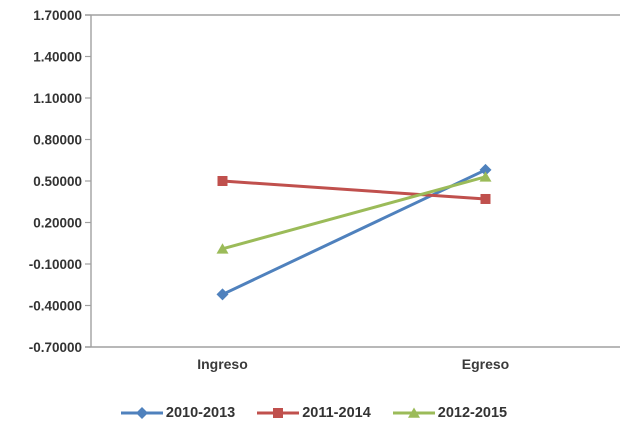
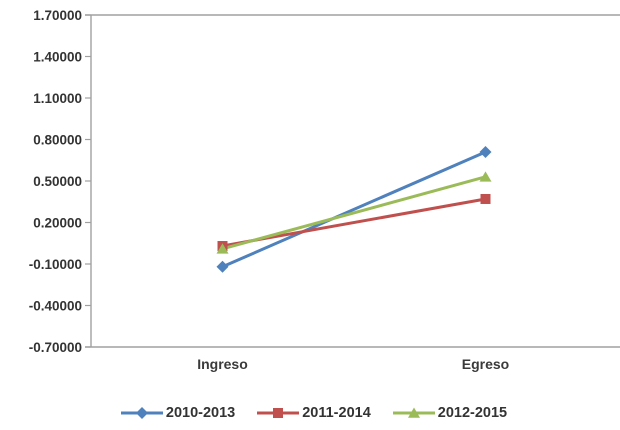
2010-2013/Ingreso: -0.32 -> -0.12
2011-2014/Ingreso: 0.50 -> 0.03
2010-2013/Egreso: 0.58 -> 0.71
